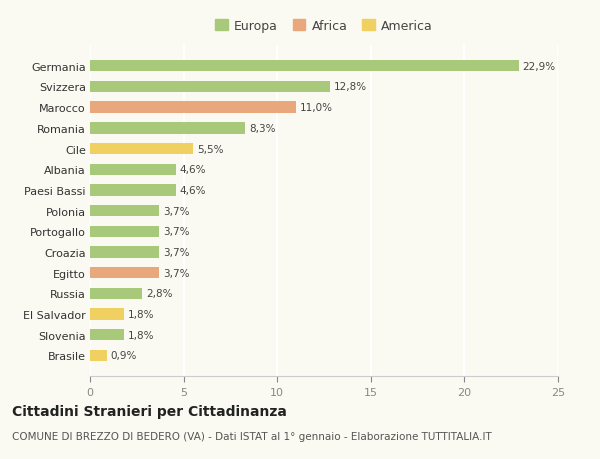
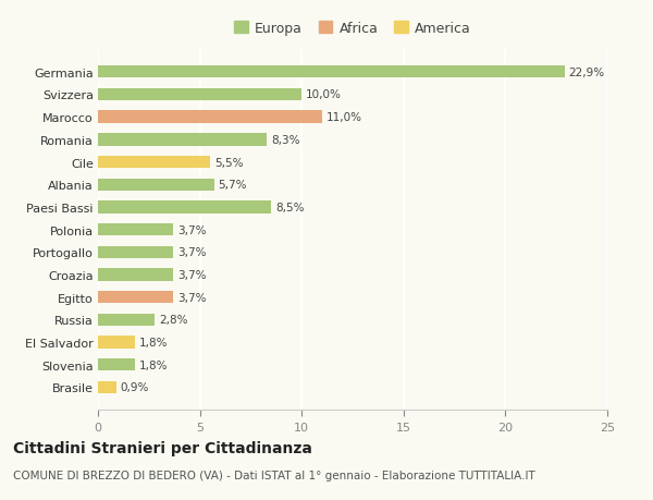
Svizzera: 12,8% -> 10,0%
Albania: 4,6% -> 5,7%
Paesi Bassi: 4,6% -> 8,5%
